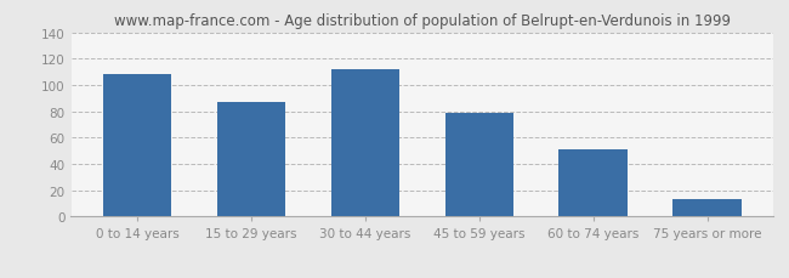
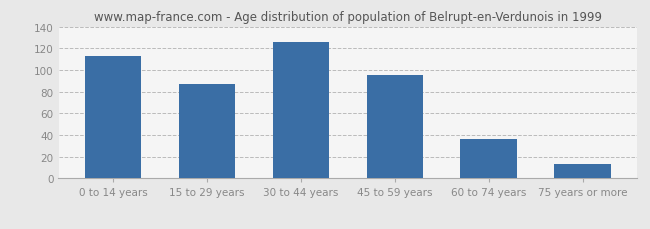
0 to 14 years: 108 -> 113
30 to 44 years: 112 -> 126
45 to 59 years: 79 -> 95
60 to 74 years: 51 -> 36
